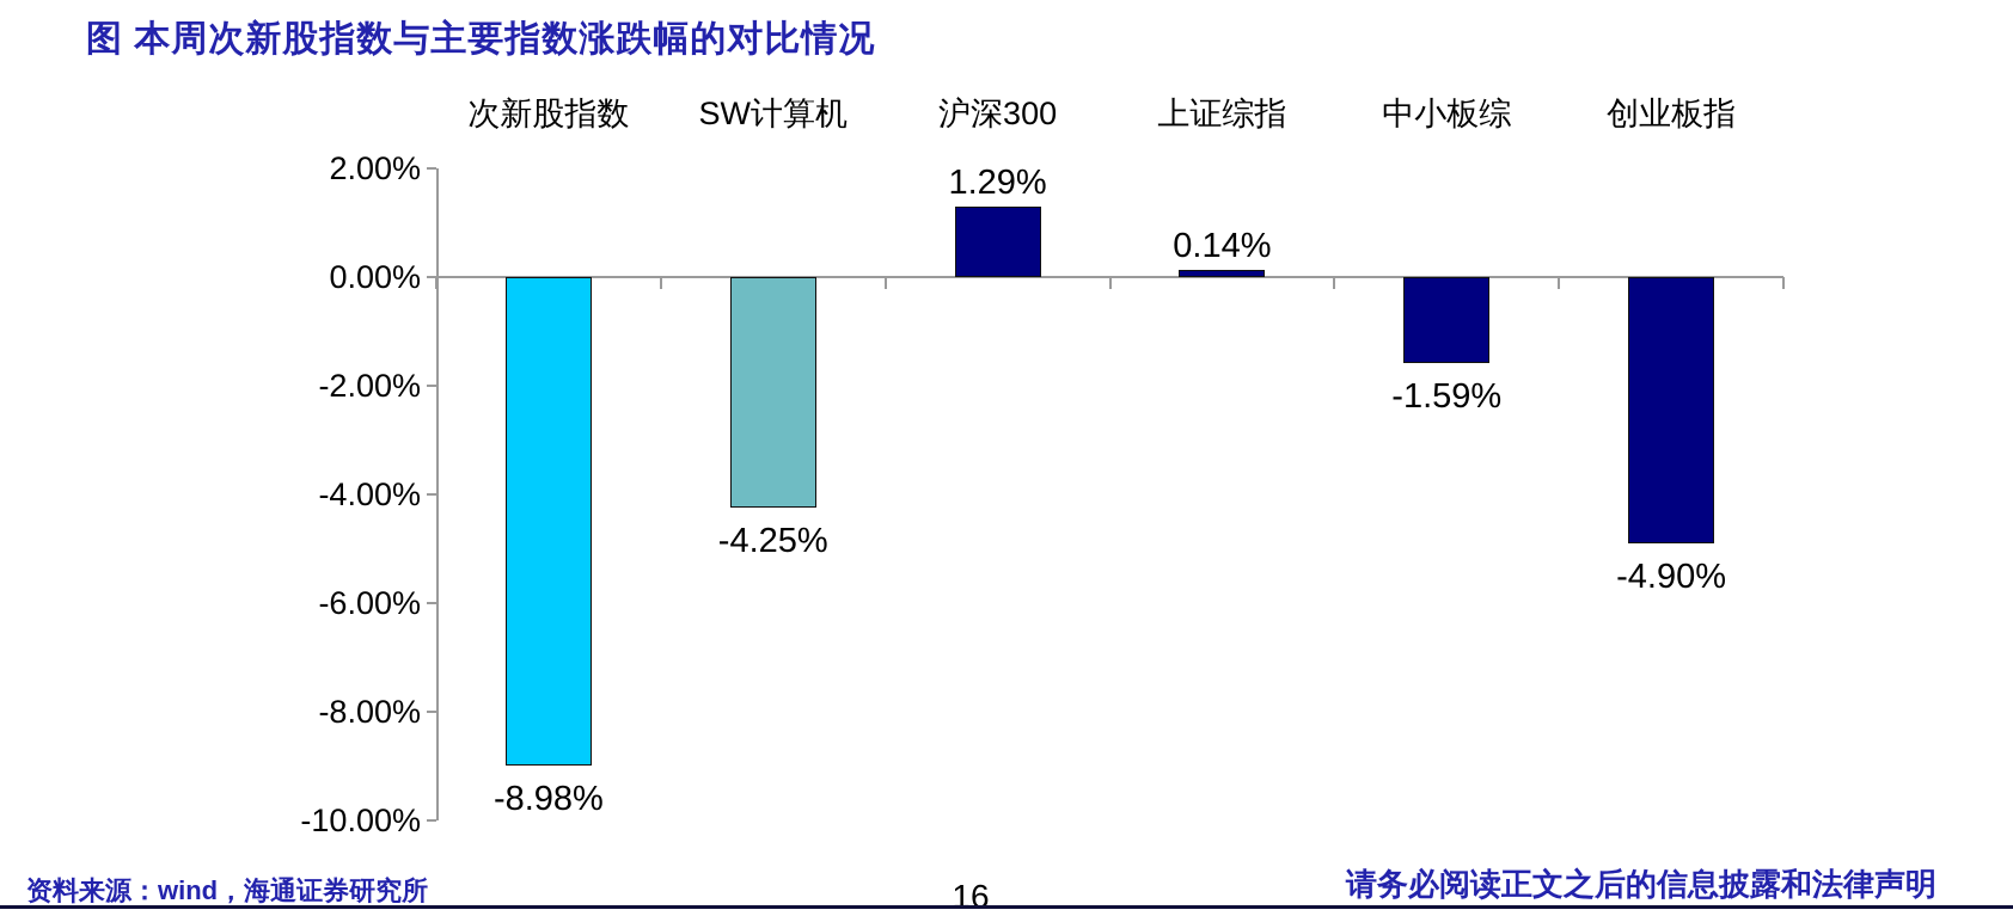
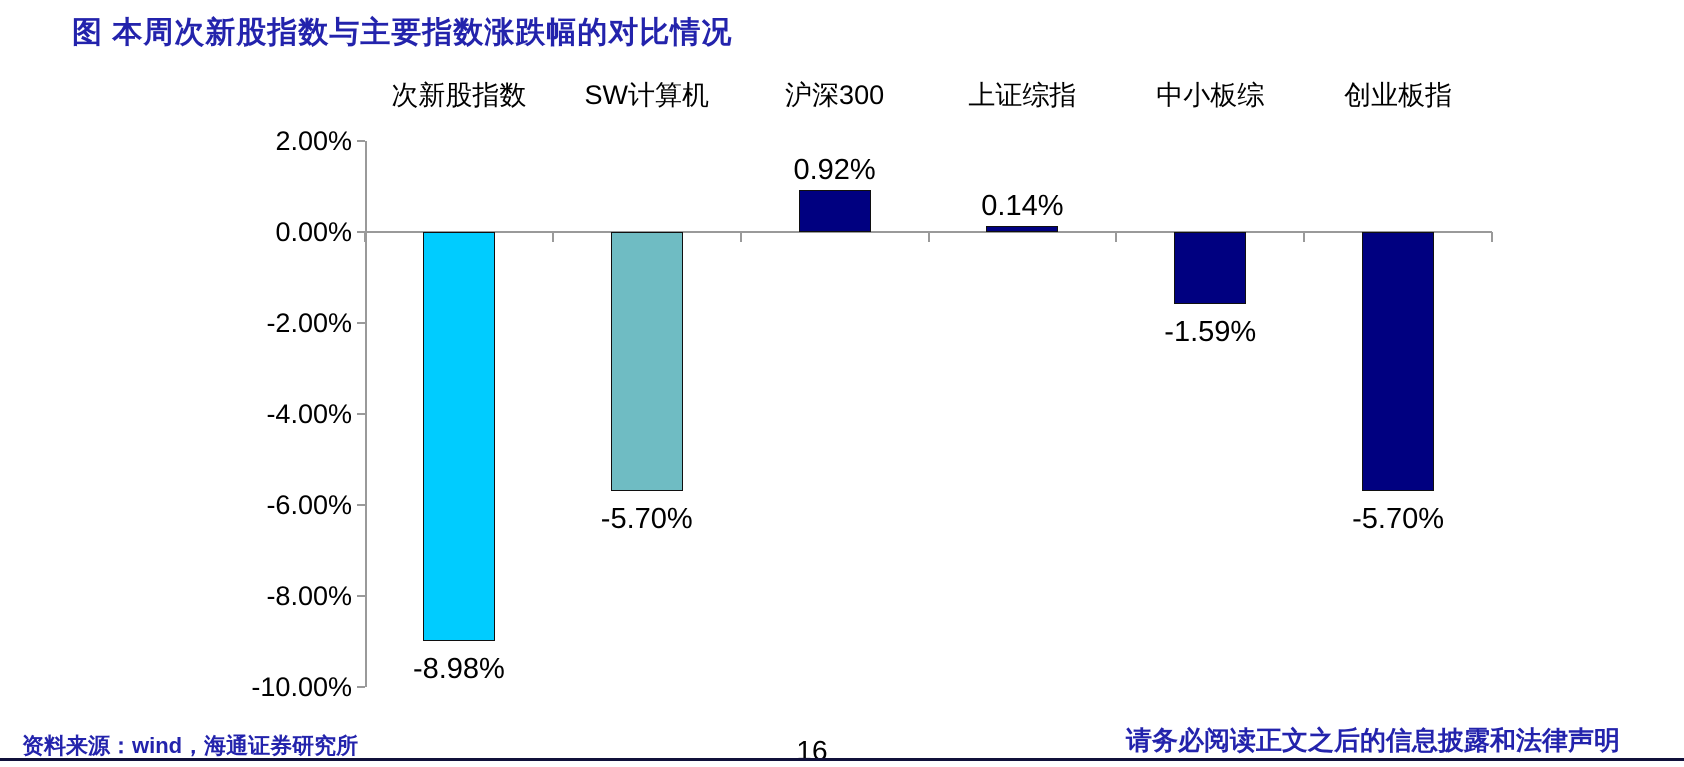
SW计算机: -4.25% -> -5.70%
沪深300: 1.29% -> 0.92%
创业板指: -4.90% -> -5.70%
